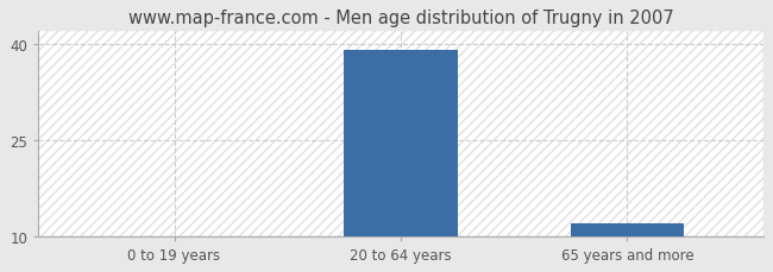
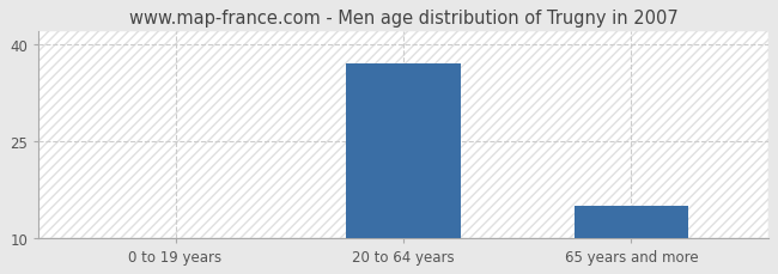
20 to 64 years: 39 -> 37
65 years and more: 12 -> 15
